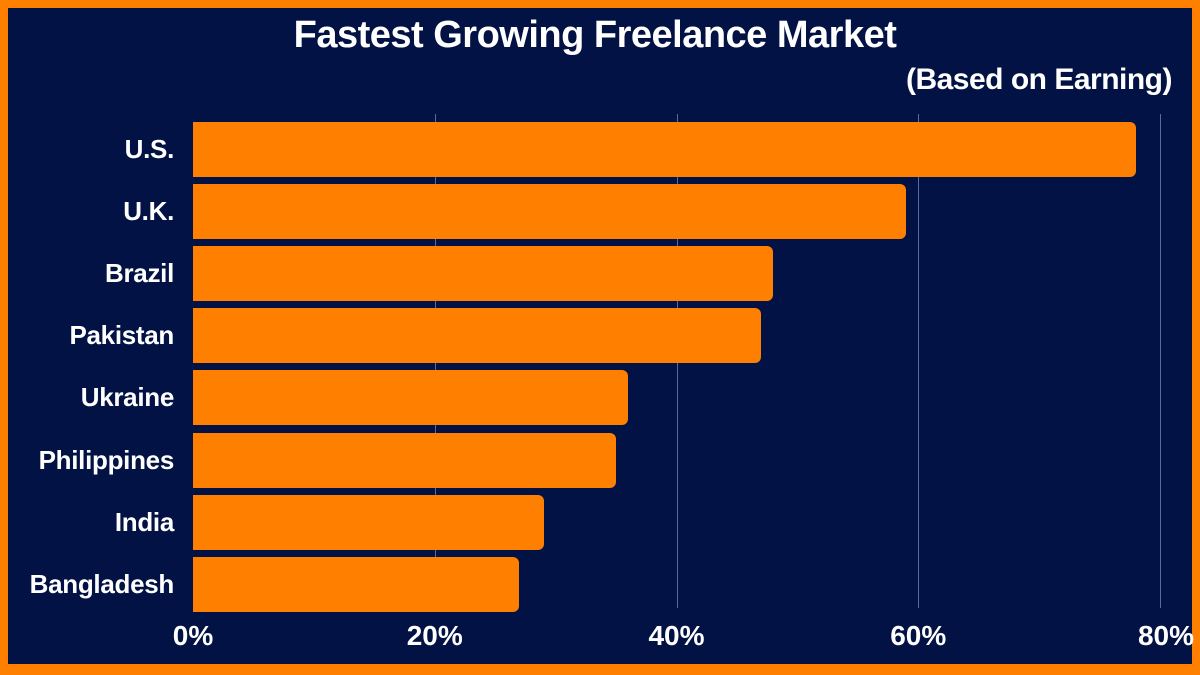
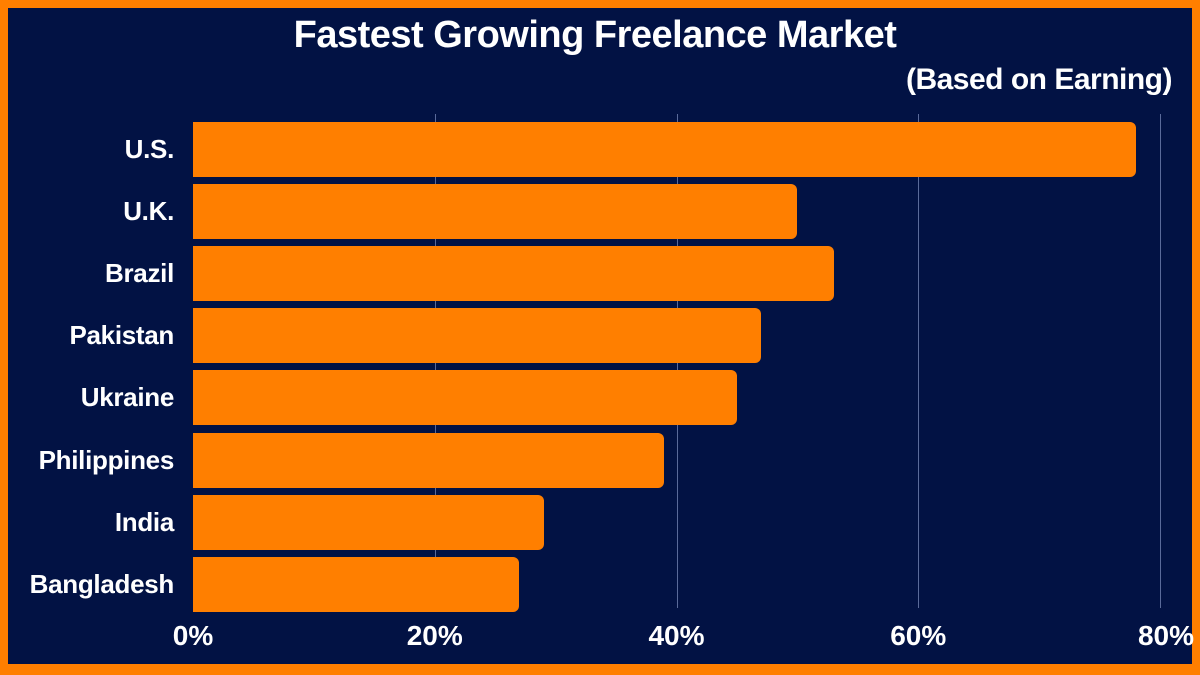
U.K.: 59% -> 50%
Brazil: 48% -> 53%
Ukraine: 36% -> 45%
Philippines: 35% -> 39%
